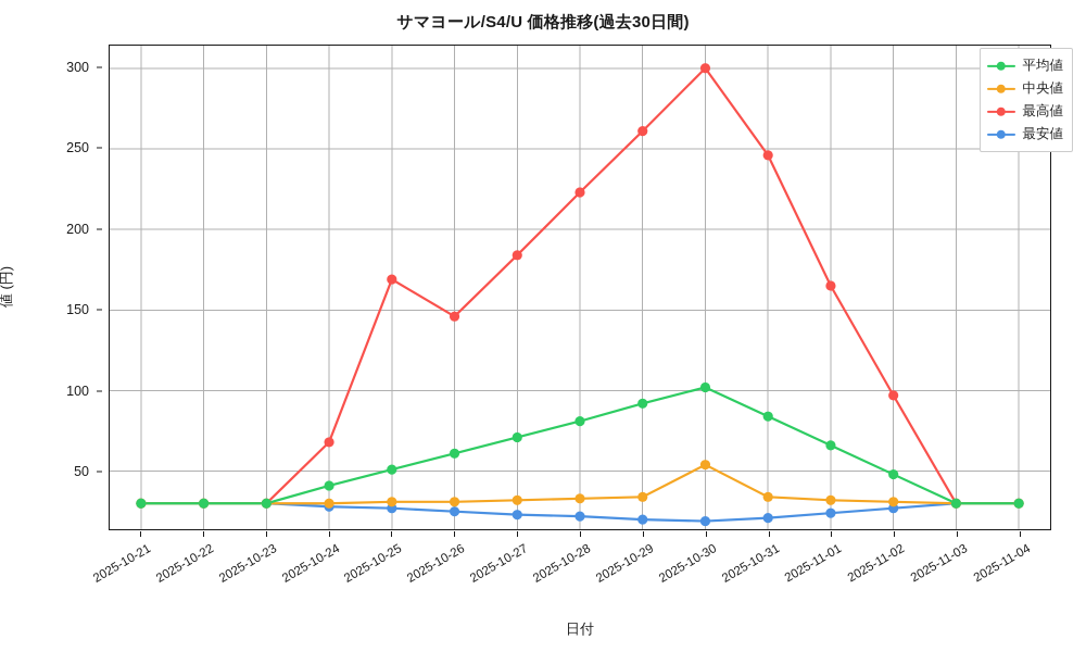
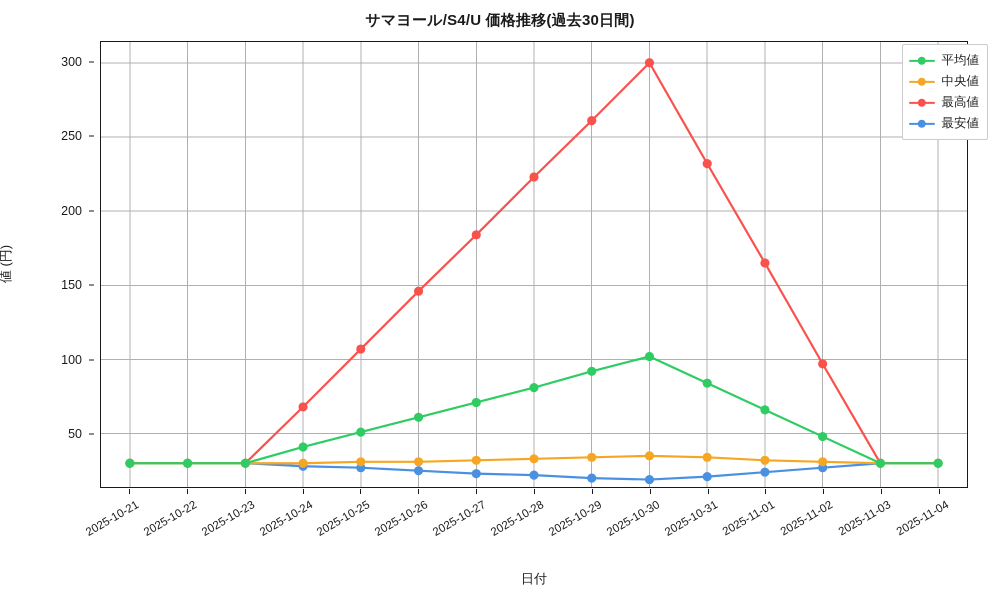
最高値/2025-10-25: 169 -> 107
中央値/2025-10-30: 54 -> 35
最高値/2025-10-31: 246 -> 232
